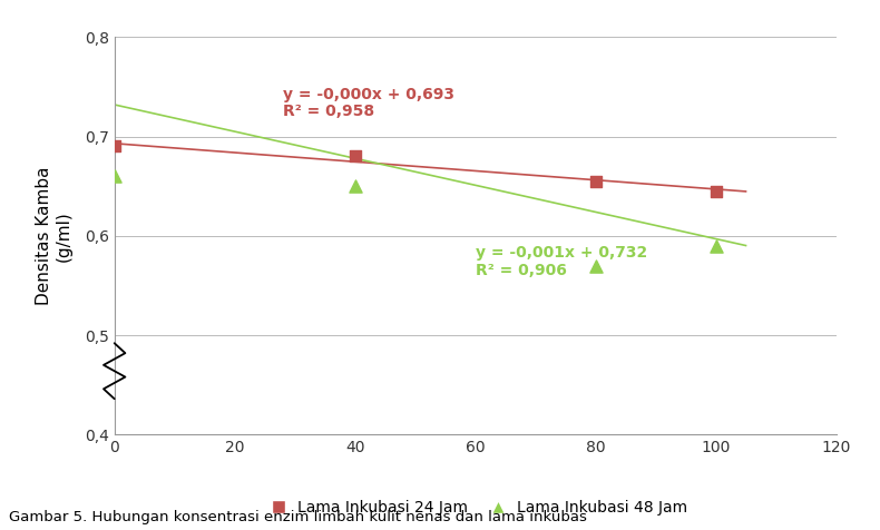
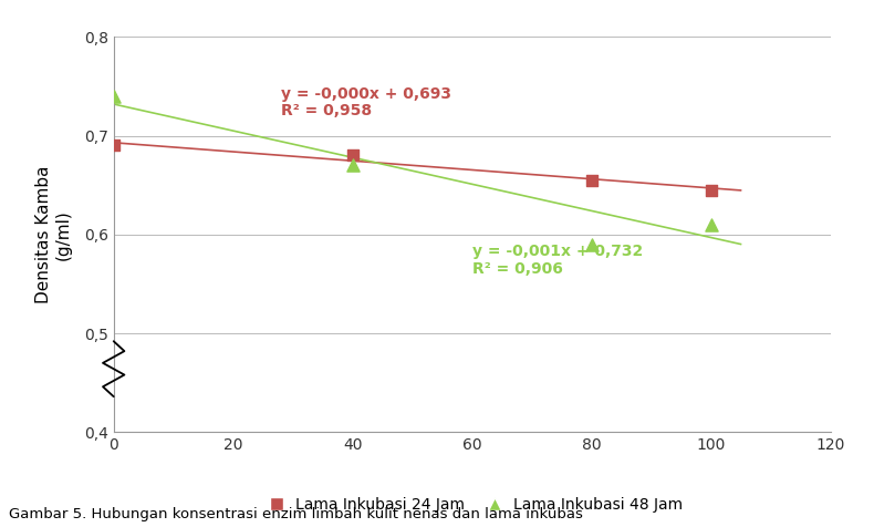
Lama Inkubasi 48 Jam/0: 0,66 -> 0,74
Lama Inkubasi 48 Jam/40: 0,65 -> 0,67
Lama Inkubasi 48 Jam/80: 0,57 -> 0,59
Lama Inkubasi 48 Jam/100: 0,59 -> 0,61
